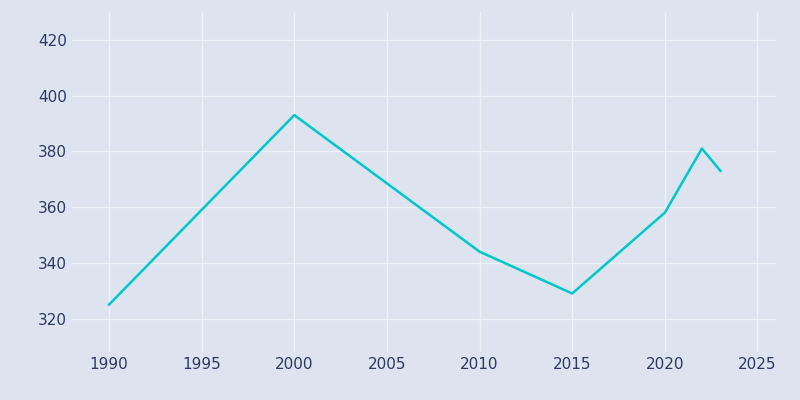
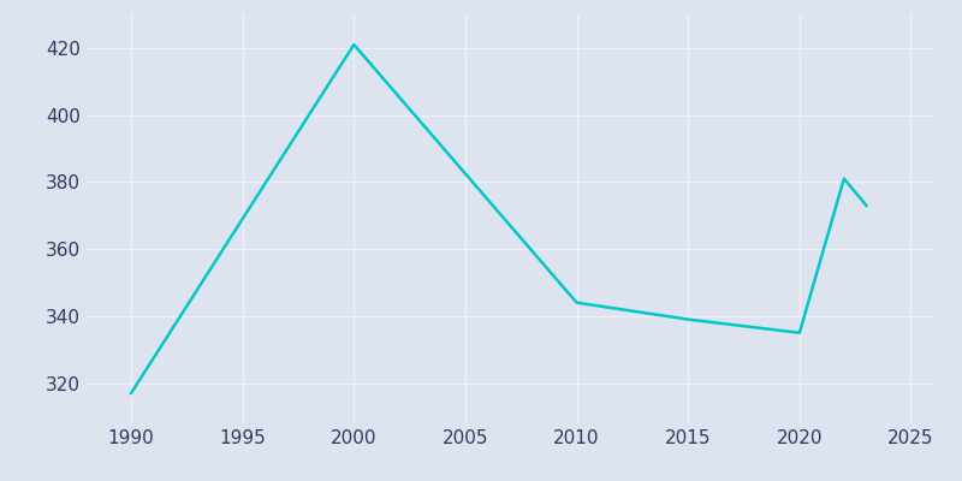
1990: 325 -> 317
2000: 393 -> 421
2015: 329 -> 339
2020: 358 -> 335
